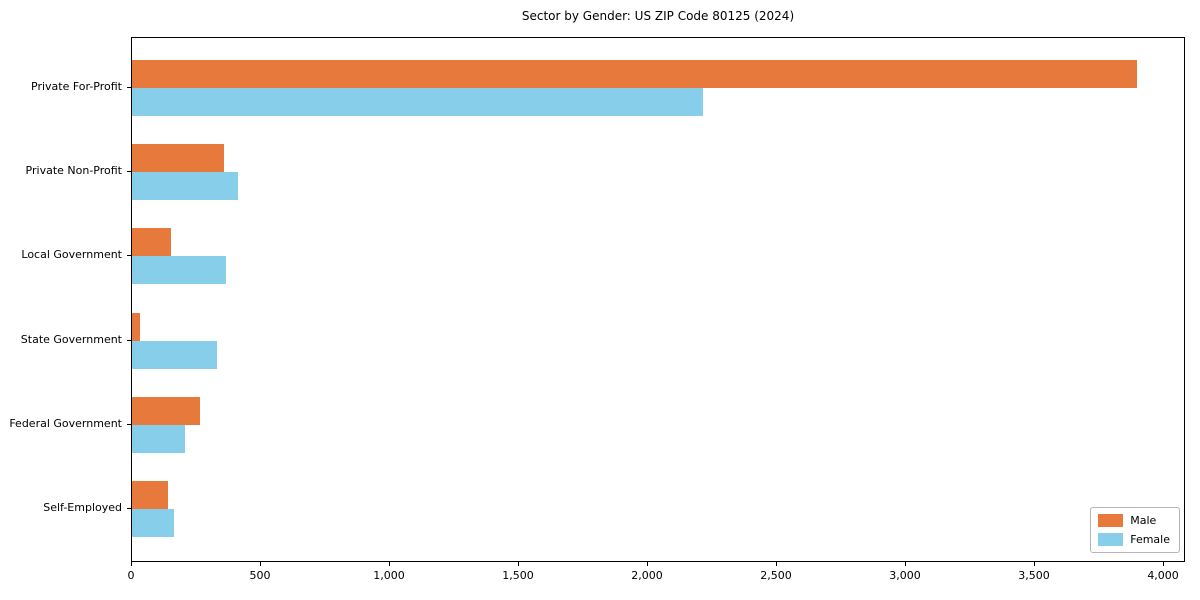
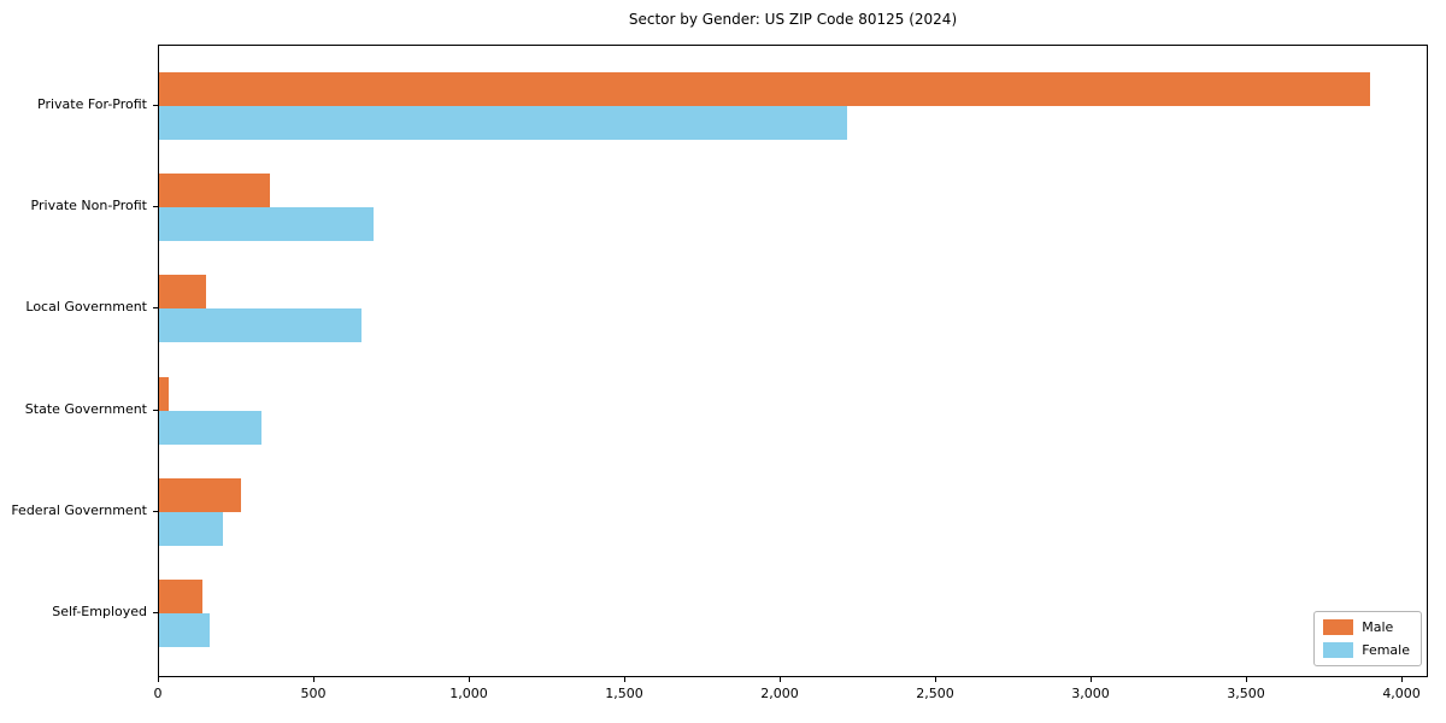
Female/Private Non-Profit: 410 -> 690
Female/Local Government: 360 -> 650
